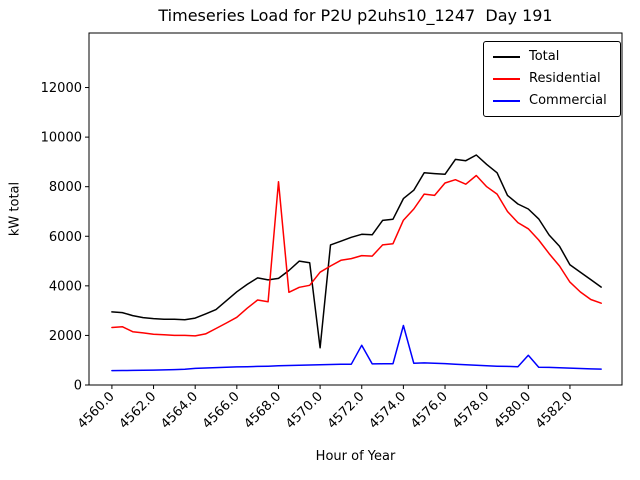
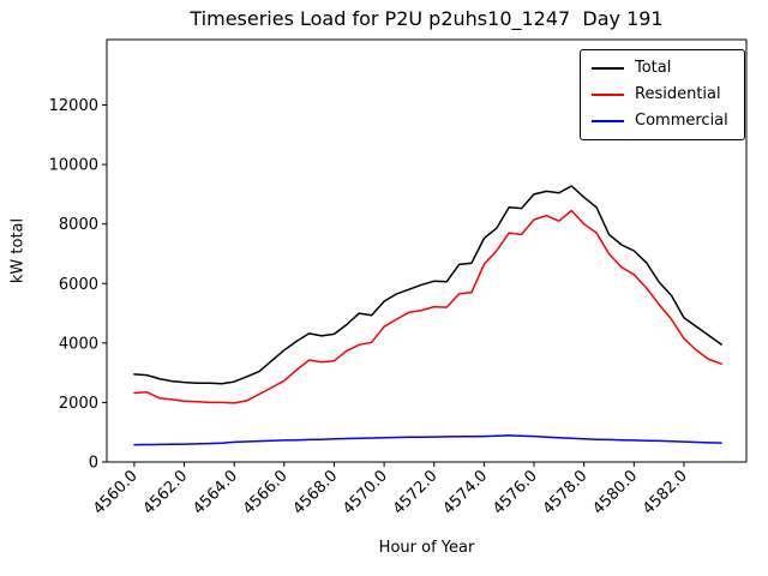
Residential/4568.0: 8200 -> 3400
Total/4570.0: 1500 -> 5400
Commercial/4572.0: 1600 -> 800
Commercial/4574.0: 2400 -> 900
Total/4576.0: 8500 -> 9000
Commercial/4580.0: 1200 -> 700
